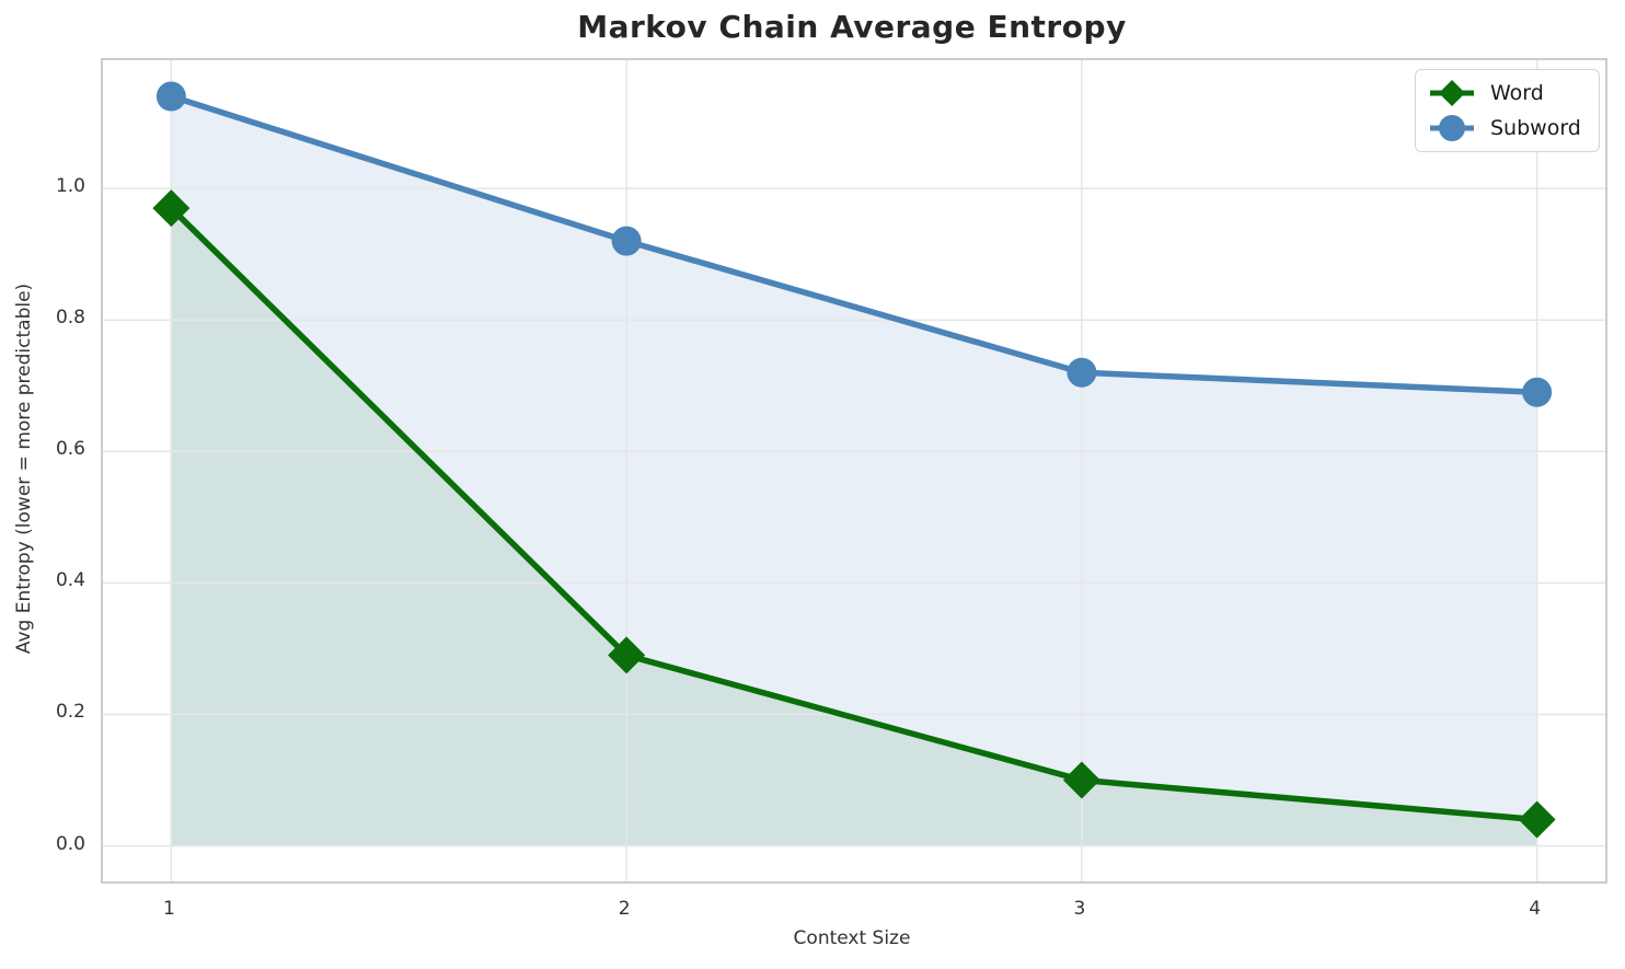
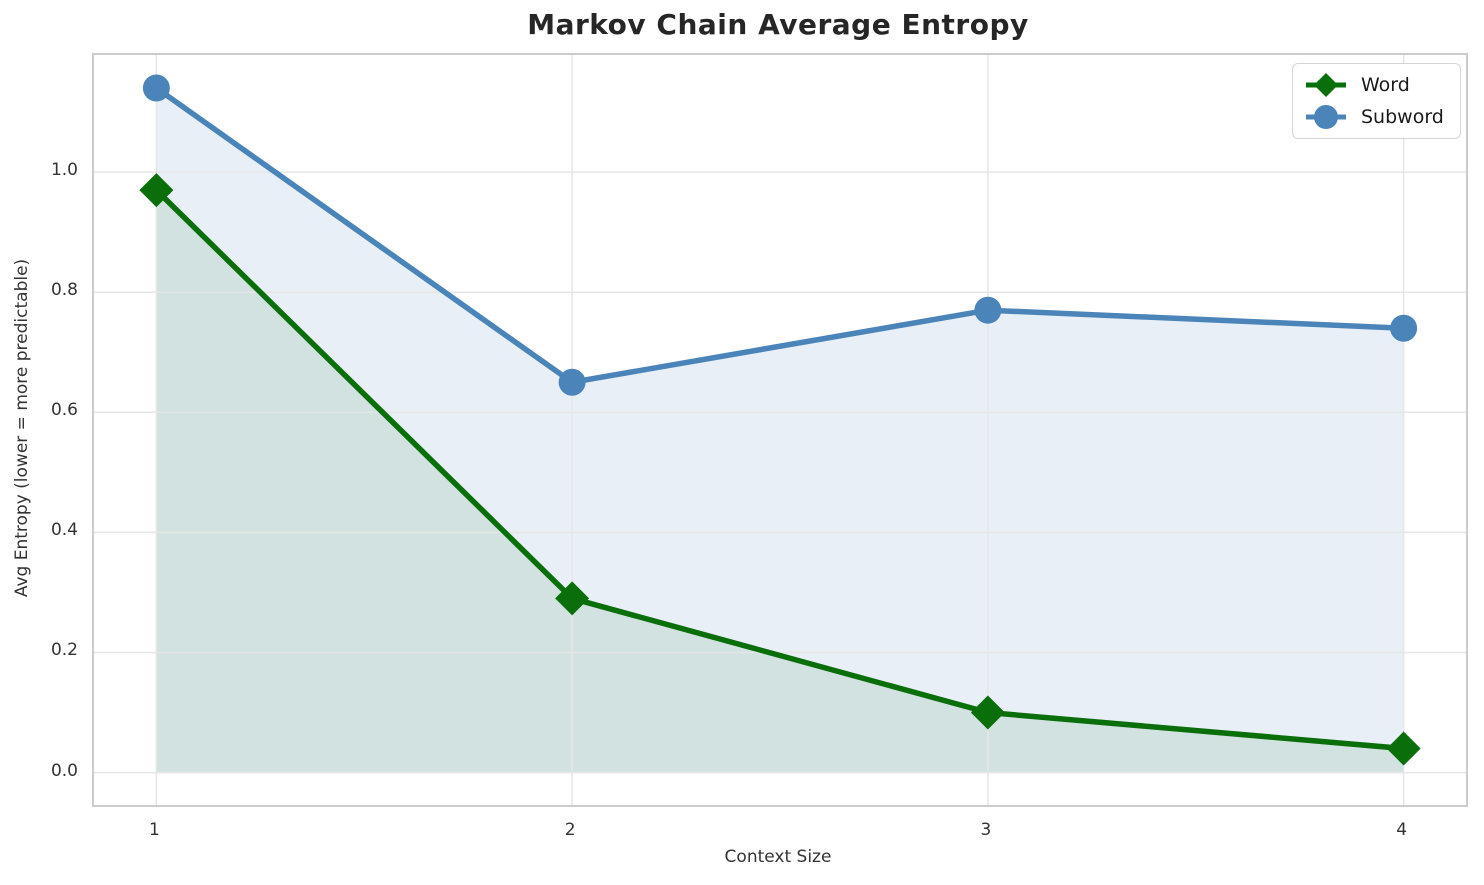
Subword/2: 0.92 -> 0.65
Subword/3: 0.72 -> 0.77
Subword/4: 0.69 -> 0.74
